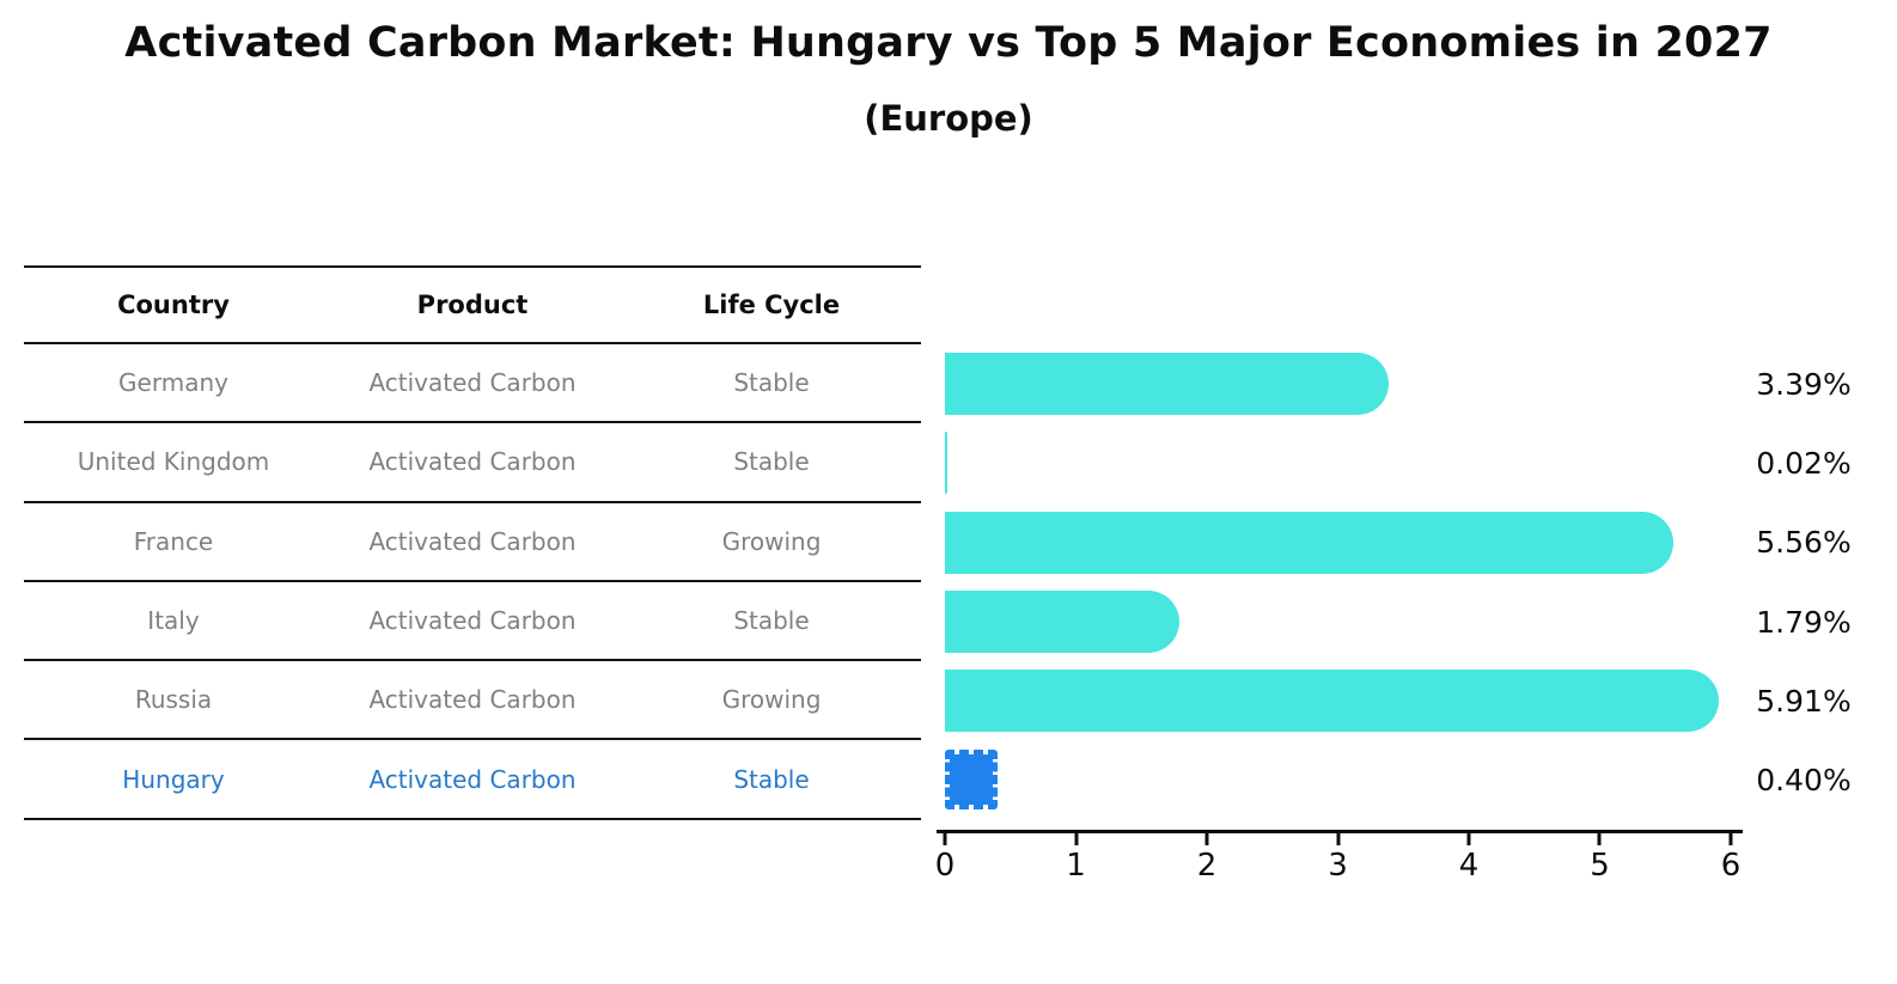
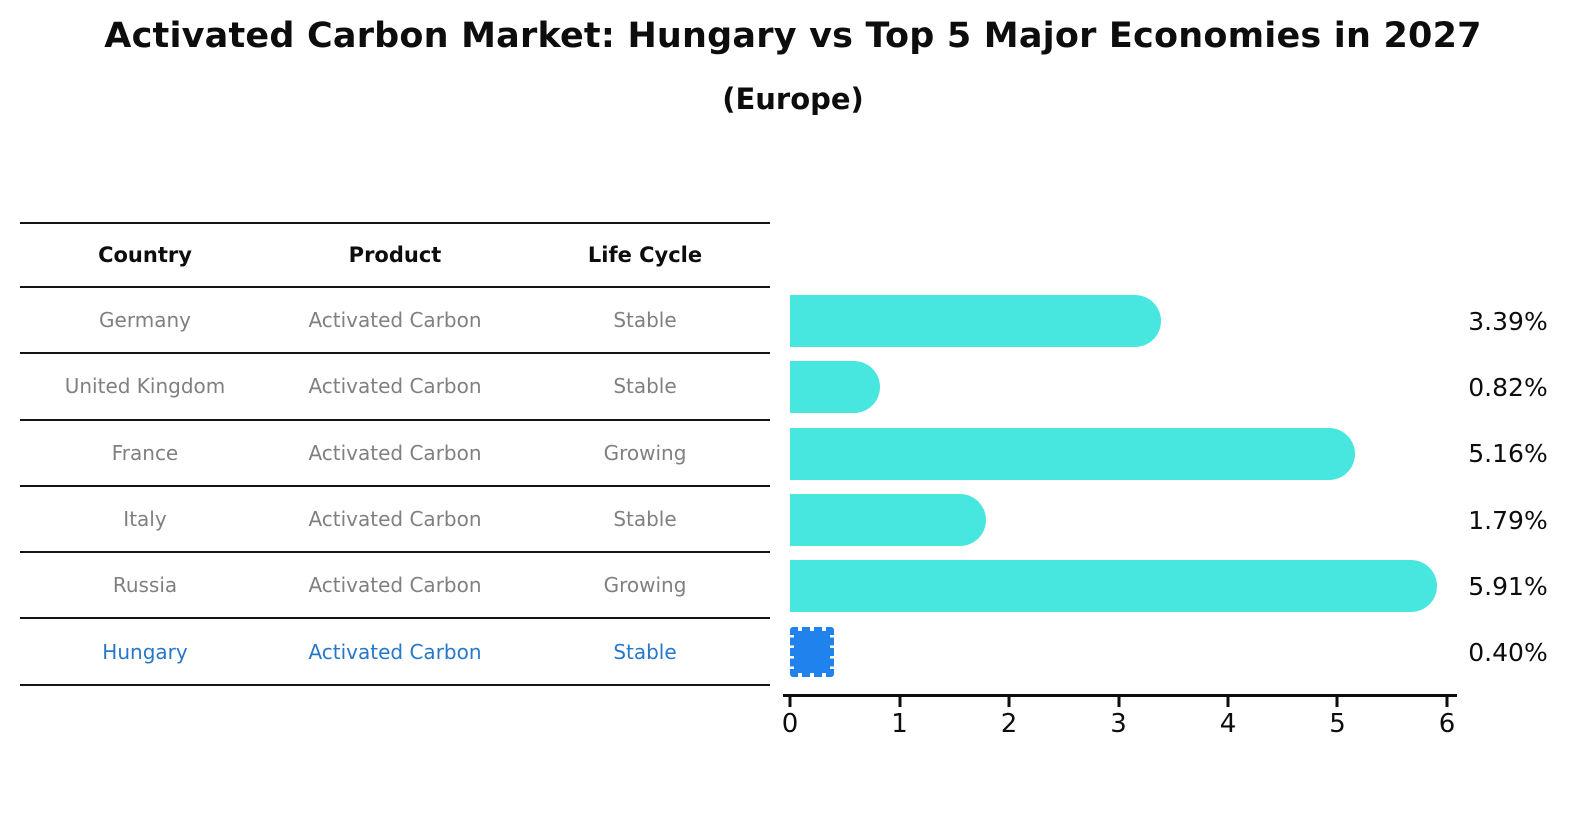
United Kingdom: 0.02% -> 0.82%
France: 5.56% -> 5.16%
